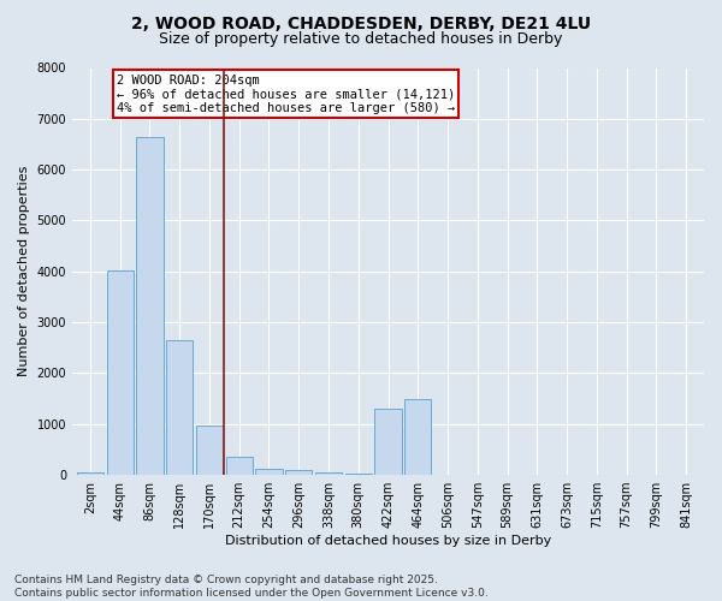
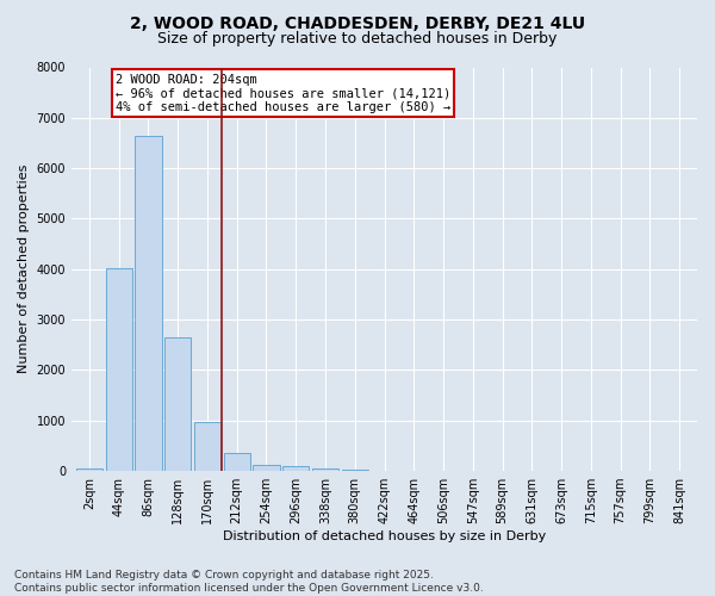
422sqm: 1300 -> 10
464sqm: 1500 -> 0
